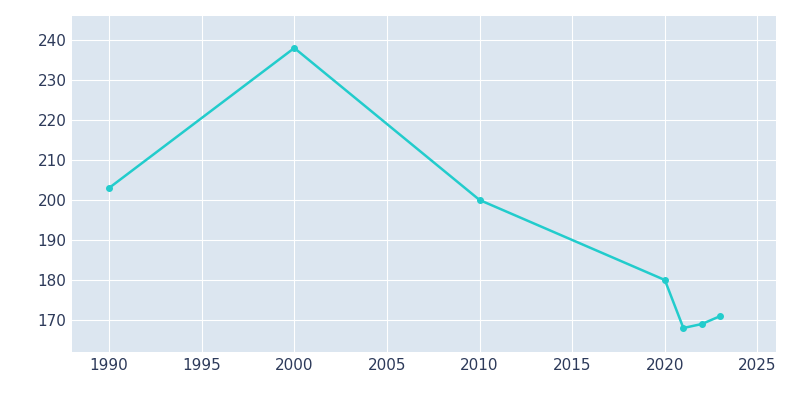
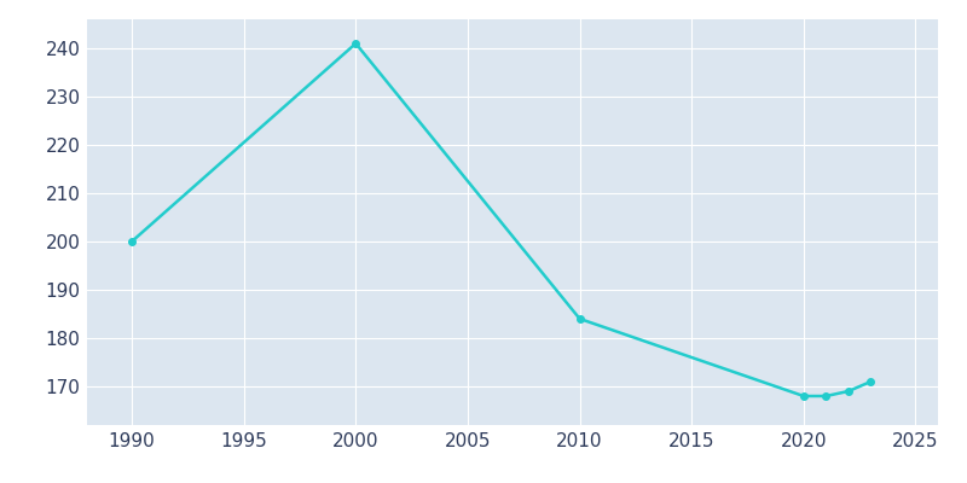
1990: 203 -> 200
2000: 238 -> 241
2010: 200 -> 184
2020: 180 -> 168
